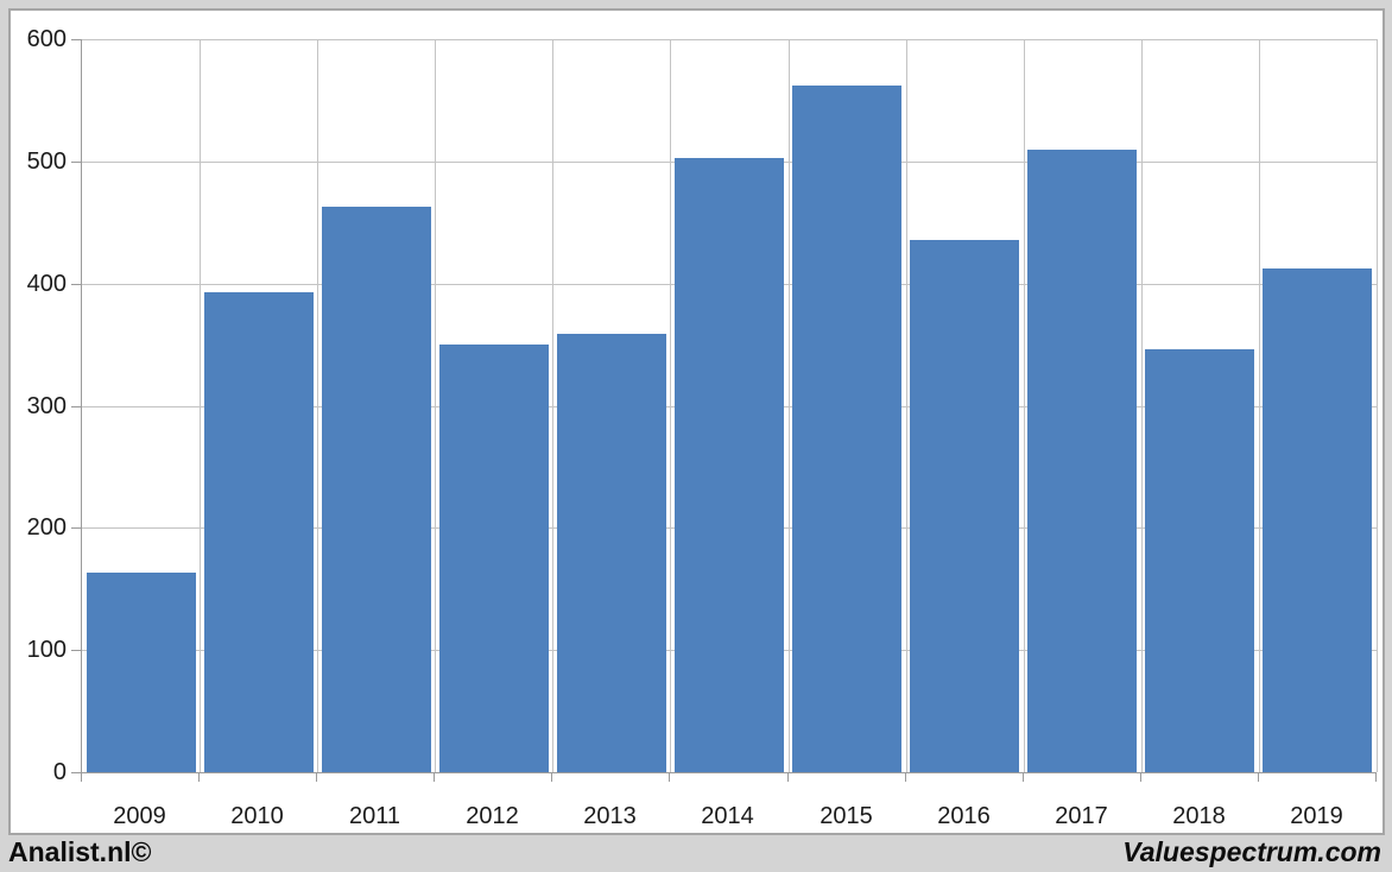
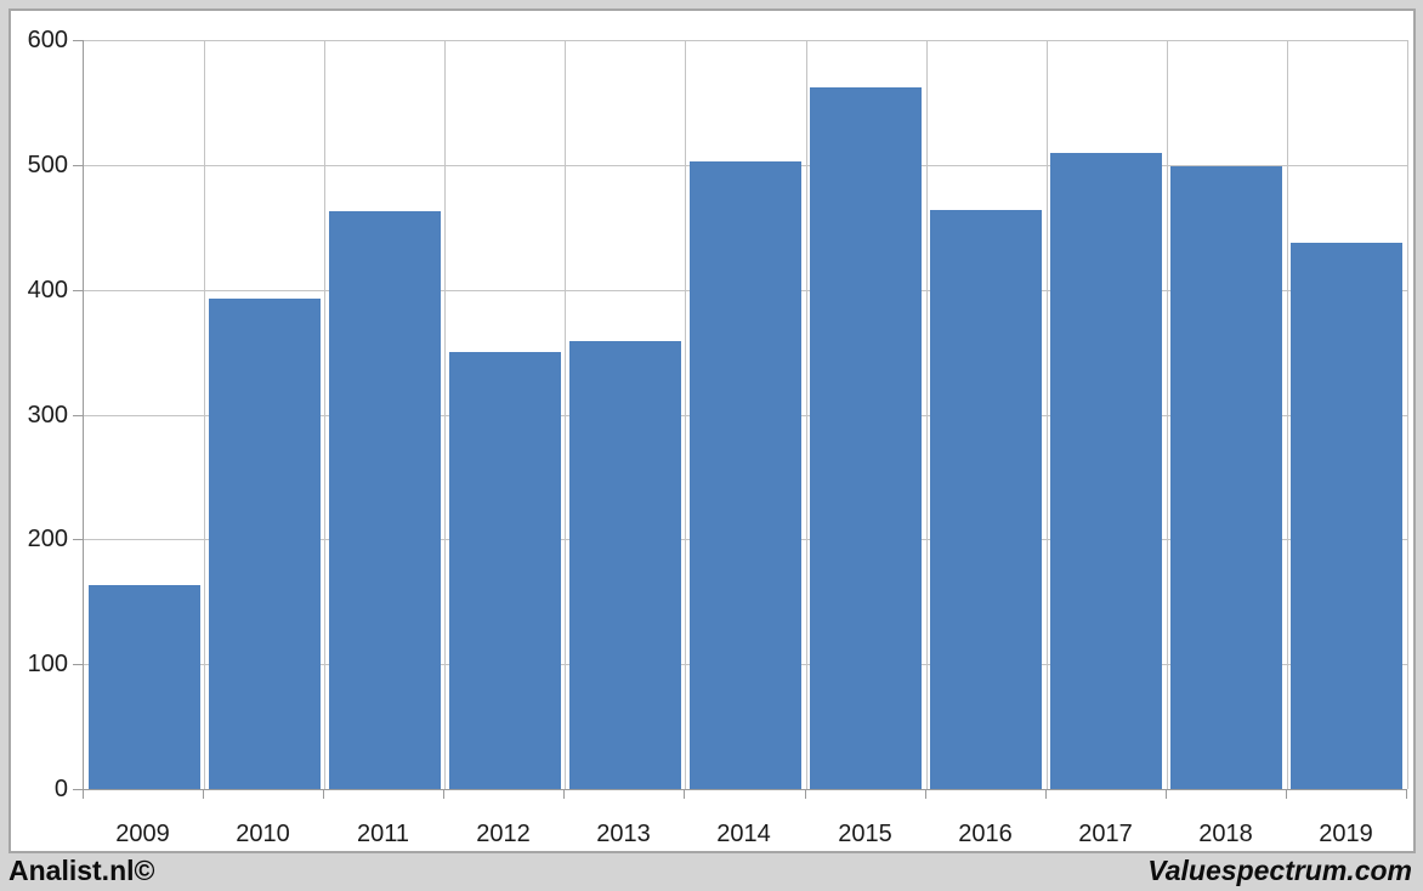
2016: 436 -> 464
2018: 346 -> 499
2019: 412 -> 438
